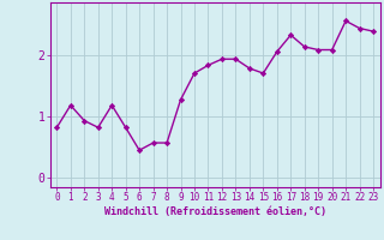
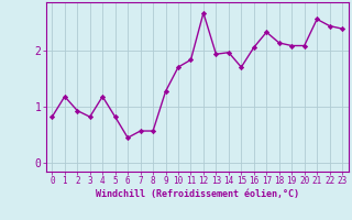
12: 1.93 -> 2.66
14: 1.78 -> 1.96
